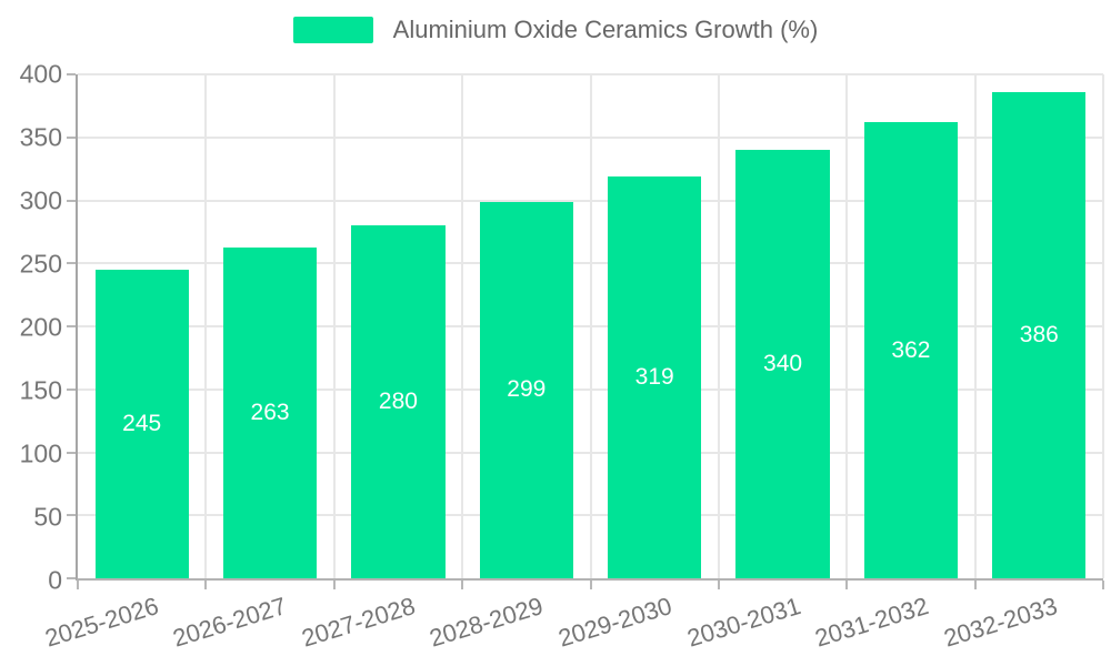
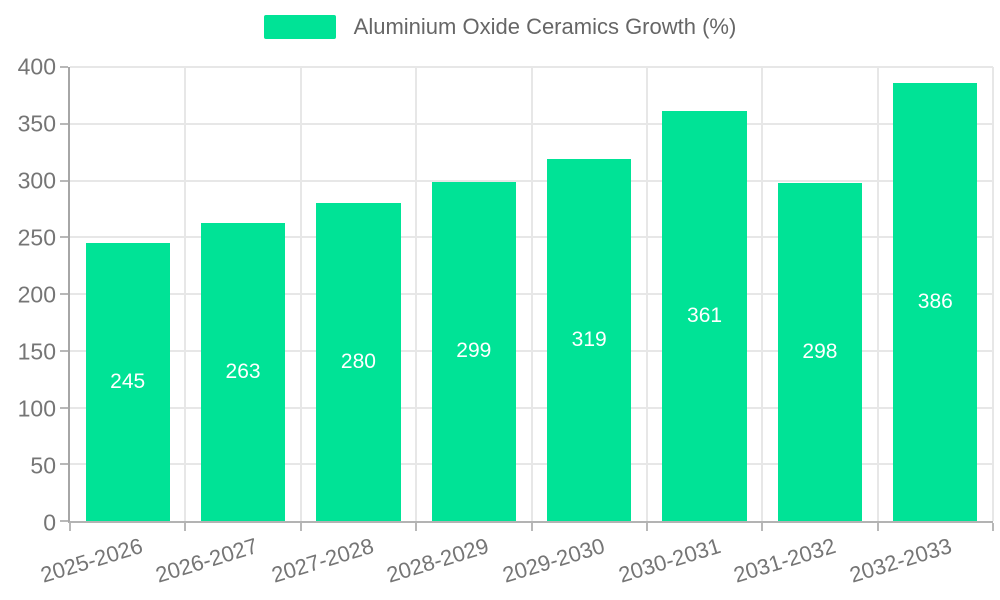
2030-2031: 340 -> 361
2031-2032: 362 -> 298
